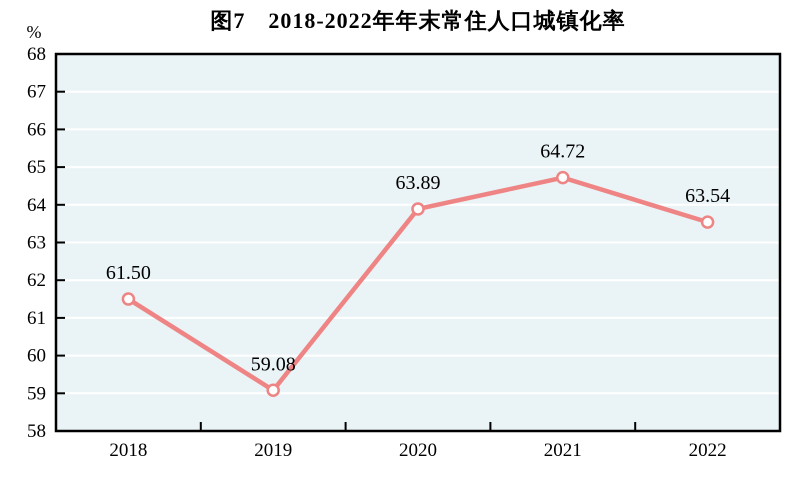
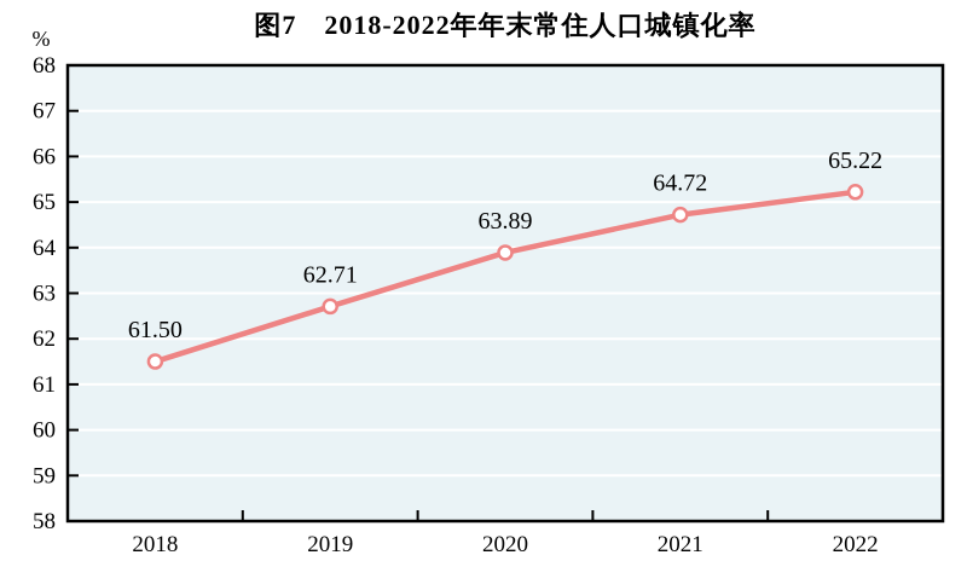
2019: 59.08 -> 62.71
2022: 63.54 -> 65.22
